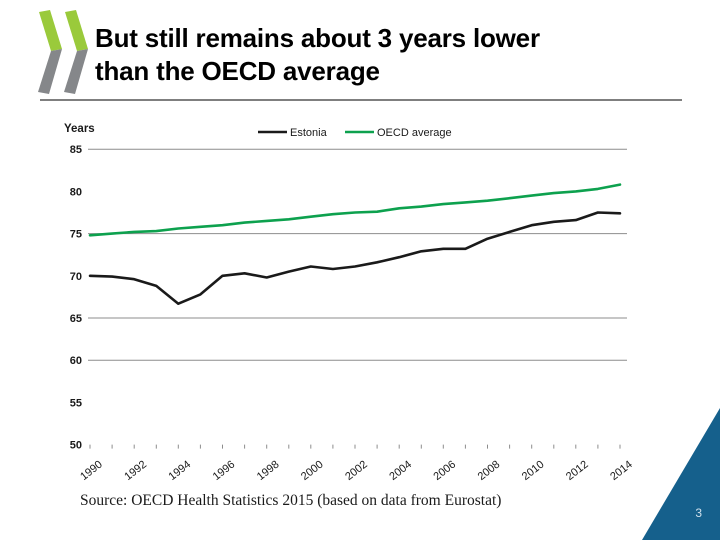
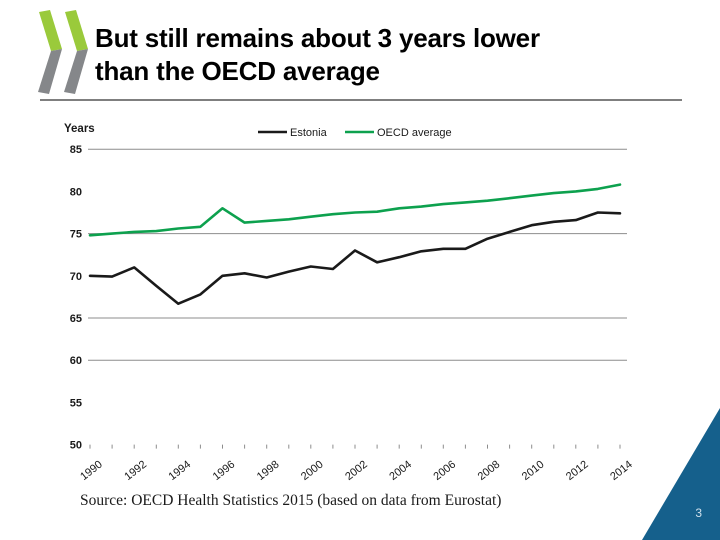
Estonia/1992: 70 -> 71
OECD average/1996: 76 -> 78
Estonia/2002: 71 -> 73
